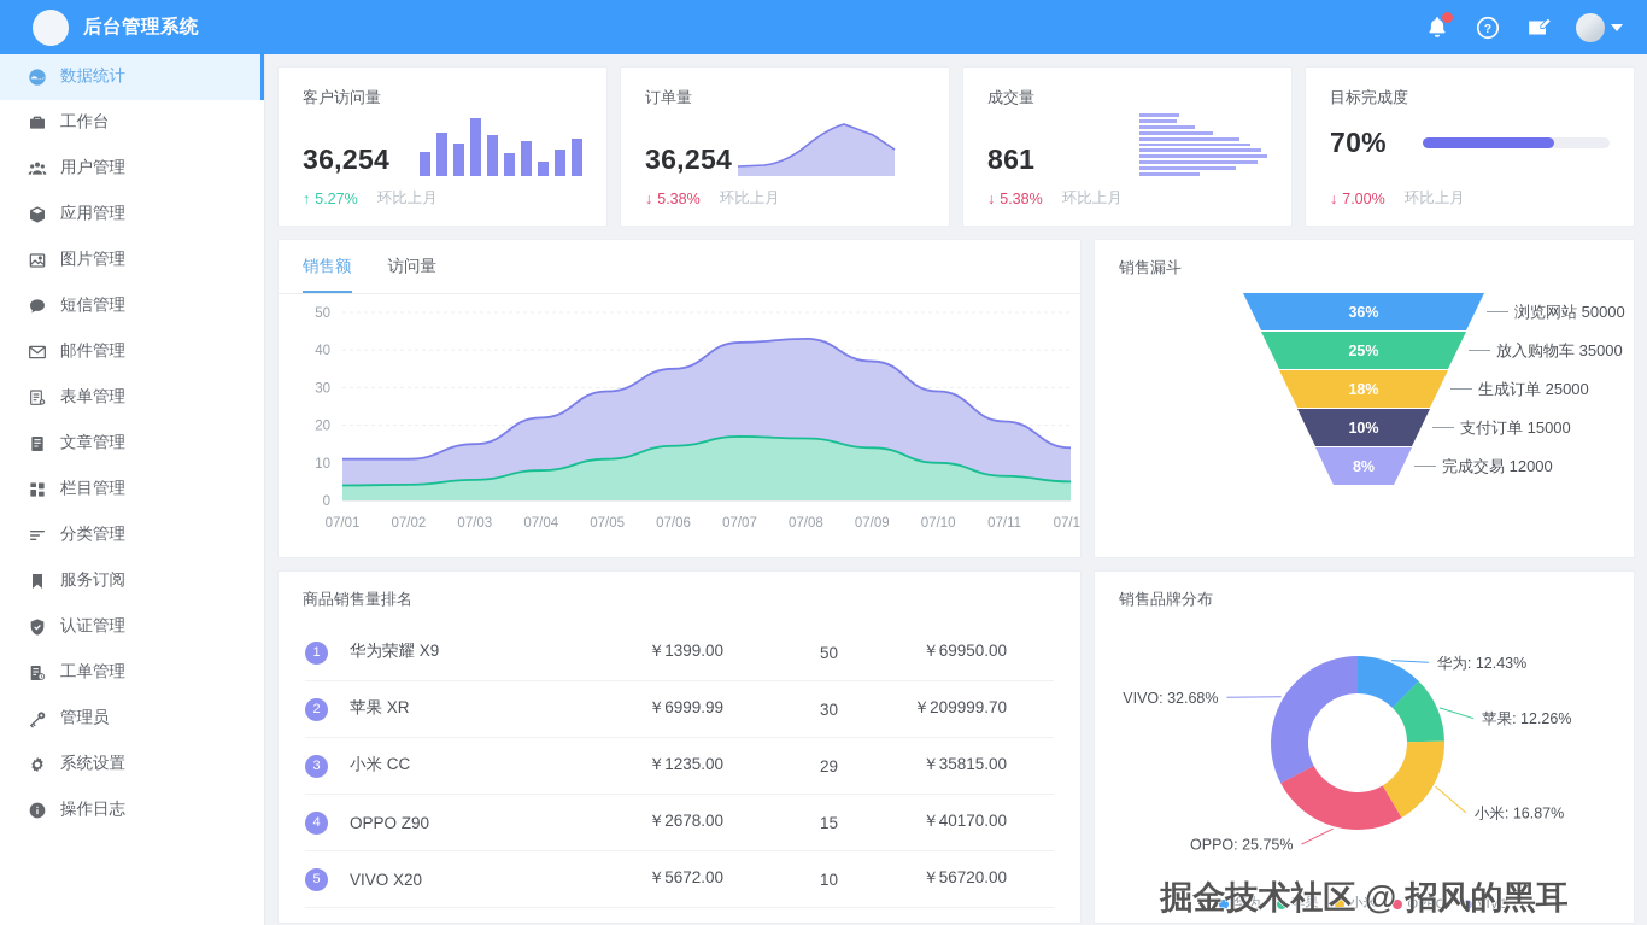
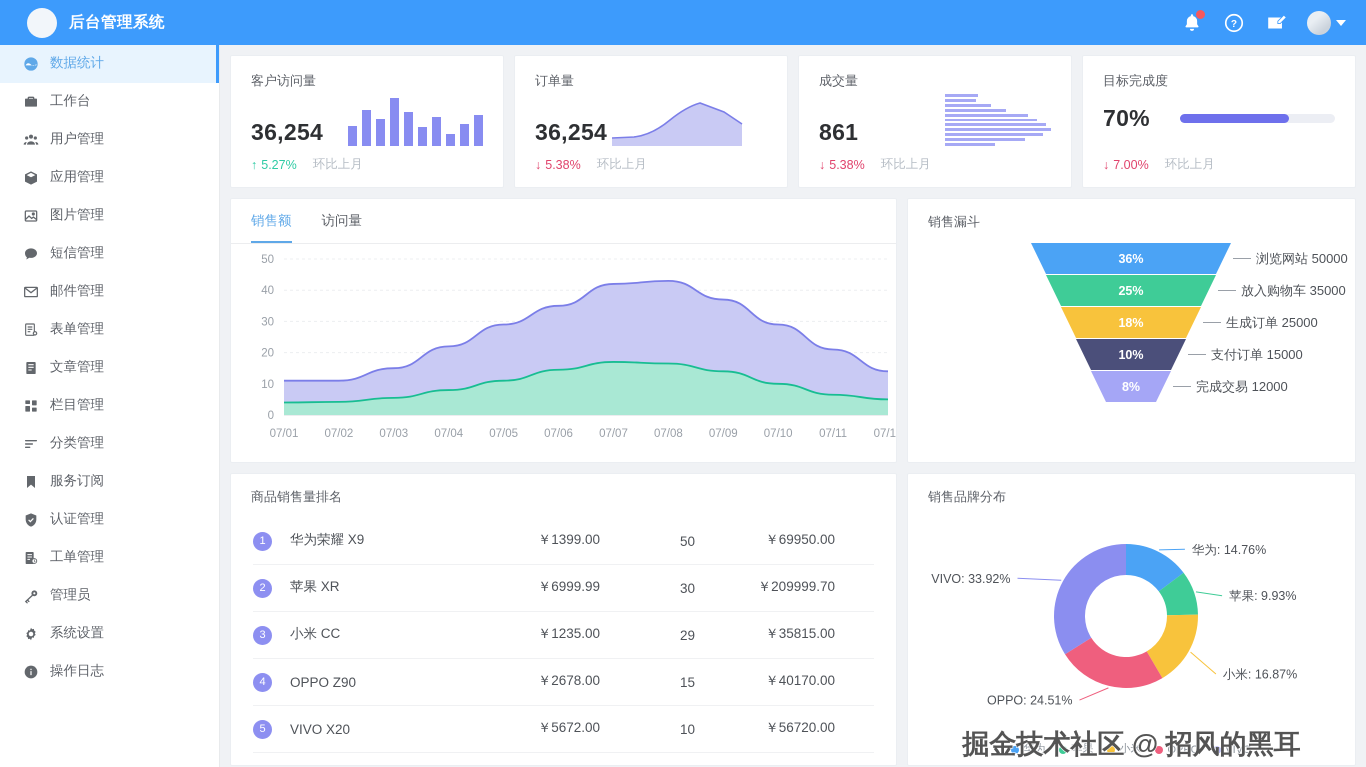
销售品牌分布/华为: 12.43% -> 14.76%
销售品牌分布/苹果: 12.26% -> 9.93%
销售品牌分布/OPPO: 25.75% -> 24.51%
销售品牌分布/VIVO: 32.68% -> 33.92%
